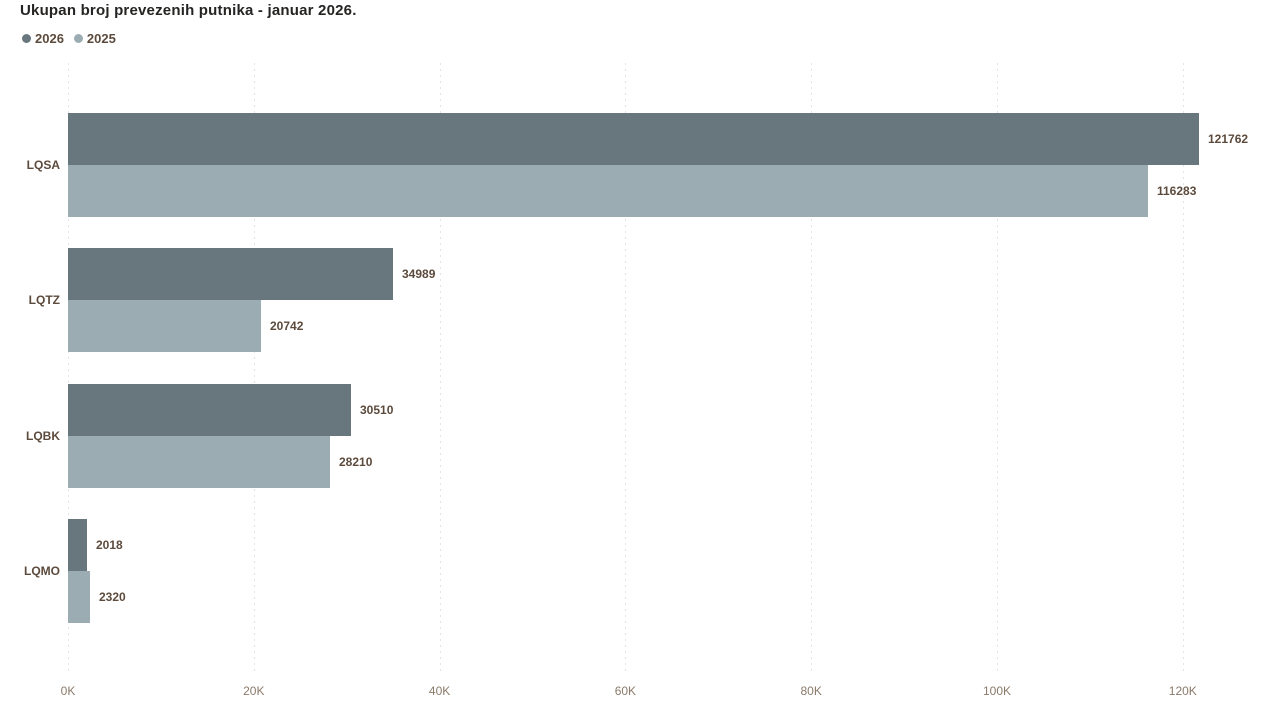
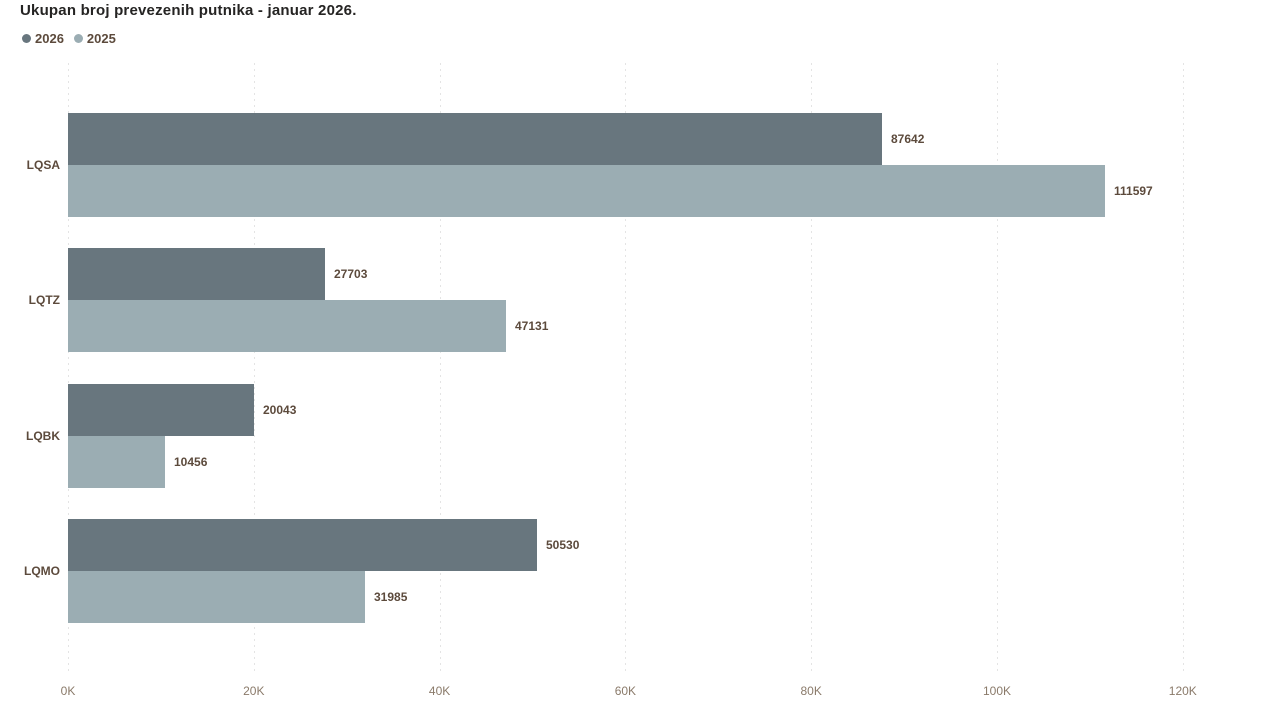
2026/LQSA: 121762 -> 87642
2025/LQSA: 116283 -> 111597
2026/LQTZ: 34989 -> 27703
2025/LQTZ: 20742 -> 47131
2026/LQBK: 30510 -> 20043
2025/LQBK: 28210 -> 10456
2026/LQMO: 2018 -> 50530
2025/LQMO: 2320 -> 31985
